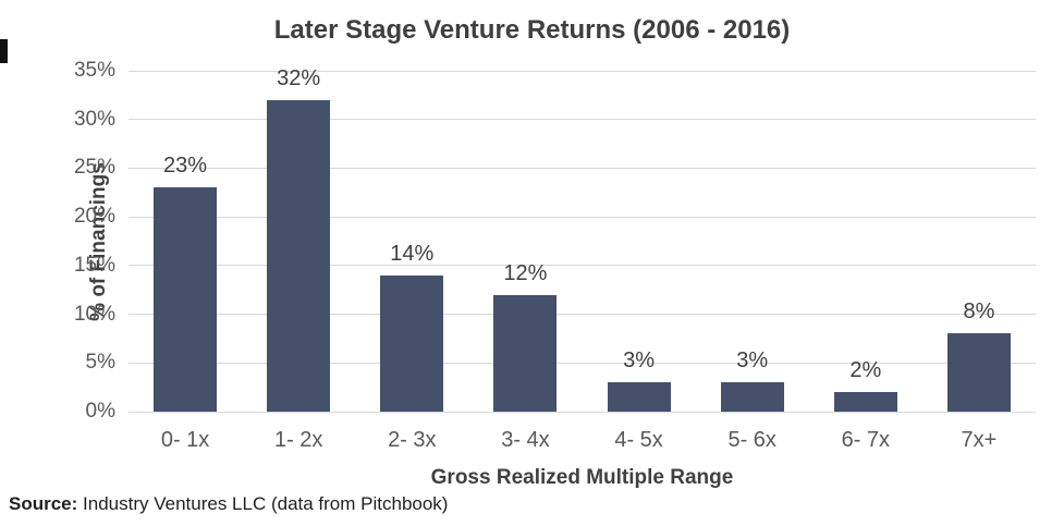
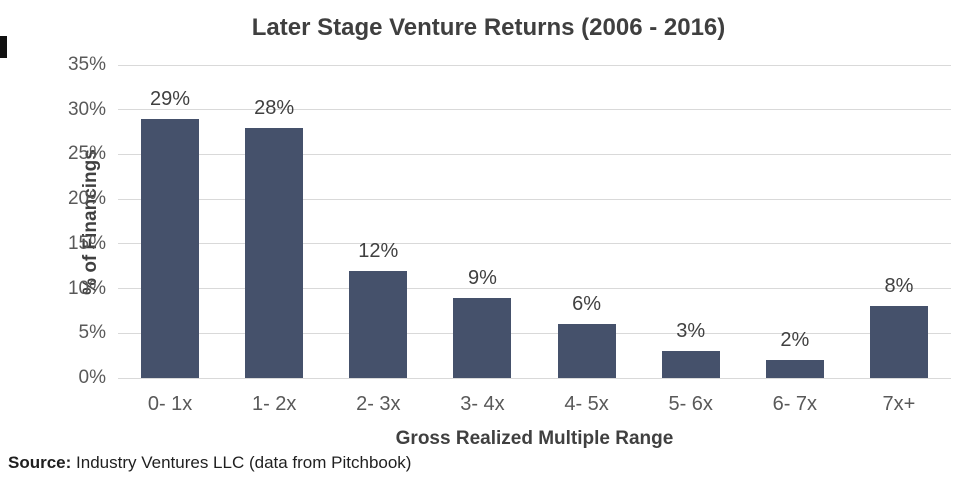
0- 1x: 23% -> 29%
1- 2x: 32% -> 28%
2- 3x: 14% -> 12%
3- 4x: 12% -> 9%
4- 5x: 3% -> 6%
